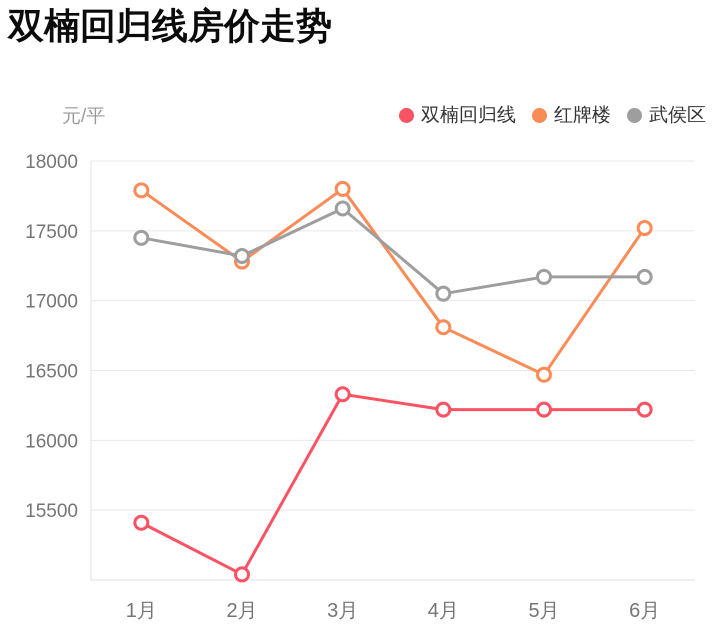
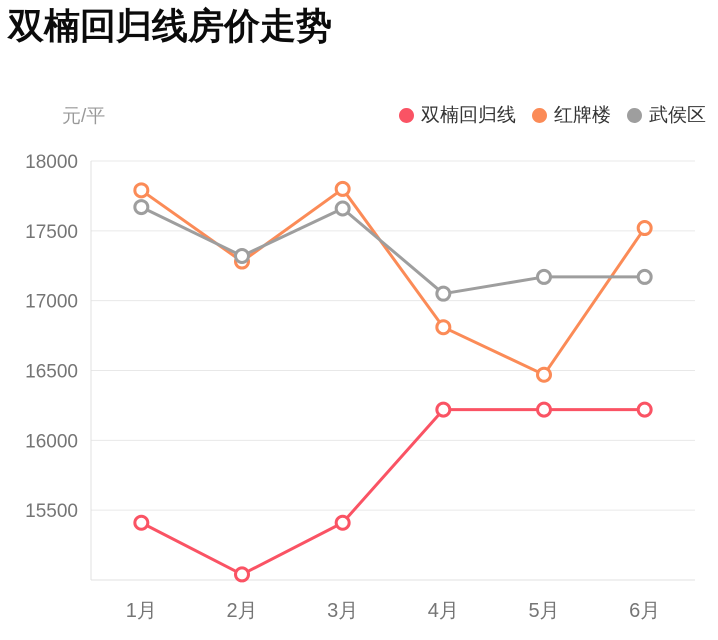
武侯区/1月: 17450 -> 17670
双楠回归线/3月: 16330 -> 15410
